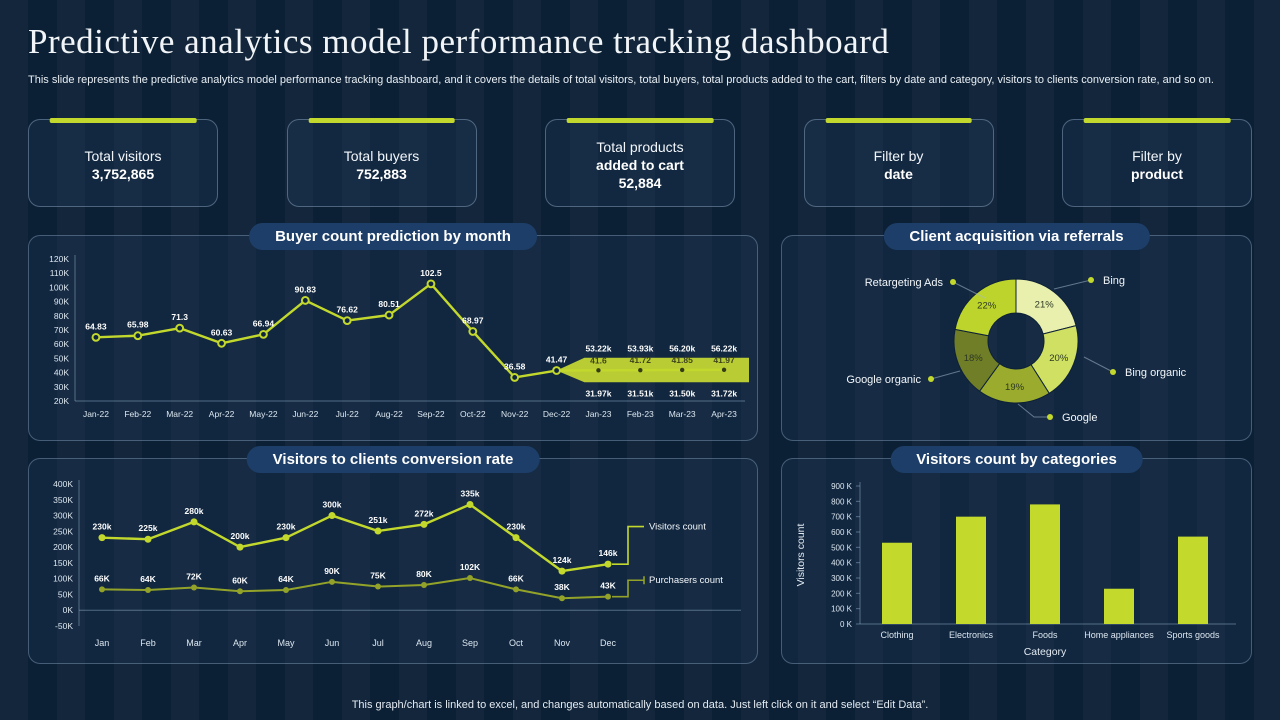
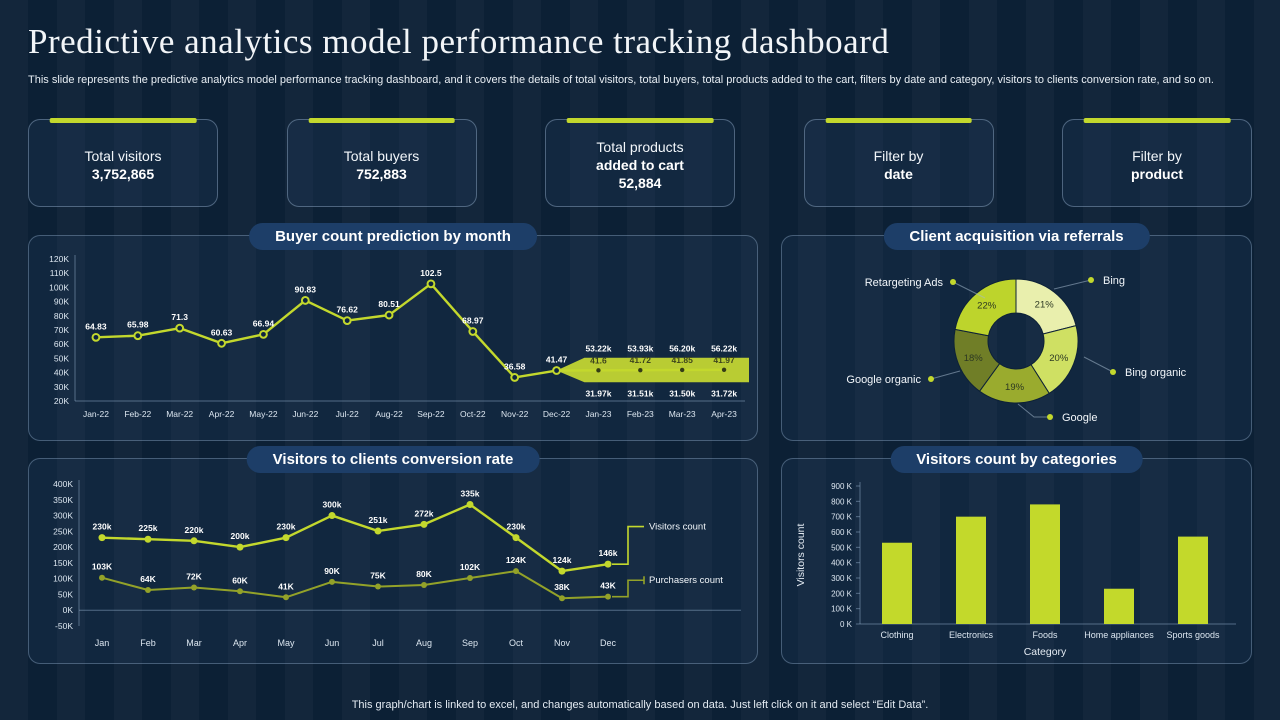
Visitors to clients conversion rate/Purchasers count/Jan: 66K -> 103K
Visitors to clients conversion rate/Visitors count/Mar: 280k -> 220k
Visitors to clients conversion rate/Purchasers count/May: 64K -> 41K
Visitors to clients conversion rate/Purchasers count/Oct: 66K -> 124K
